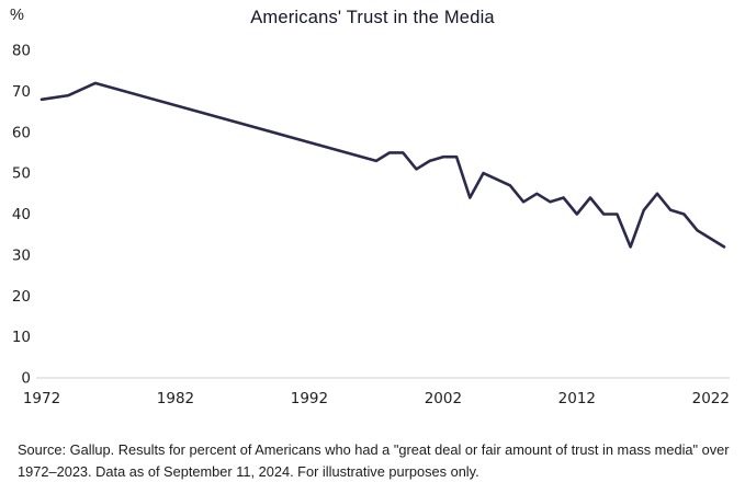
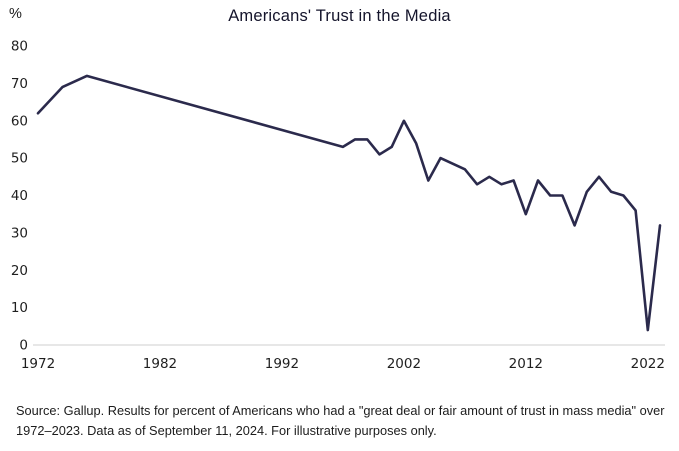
1972: 68 -> 62
2002: 54 -> 60
2012: 40 -> 35
2022: 34 -> 4
